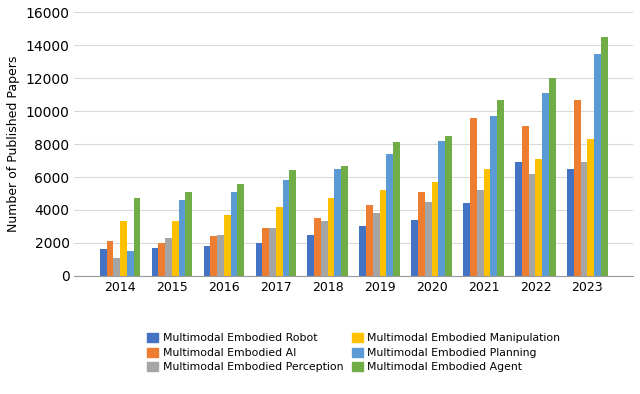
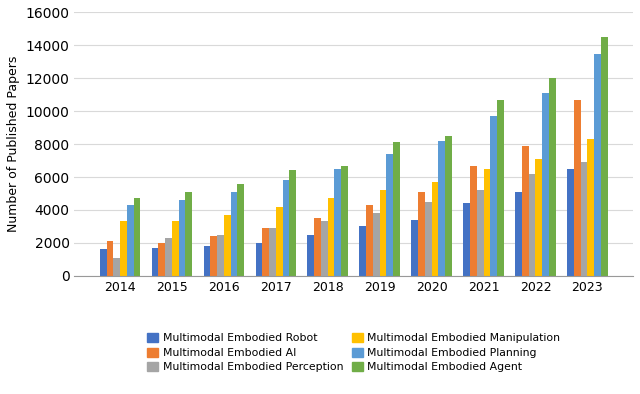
Multimodal Embodied Planning/2014: 1500 -> 4300
Multimodal Embodied AI/2021: 9600 -> 6700
Multimodal Embodied Robot/2022: 6900 -> 5100
Multimodal Embodied AI/2022: 9100 -> 7900
